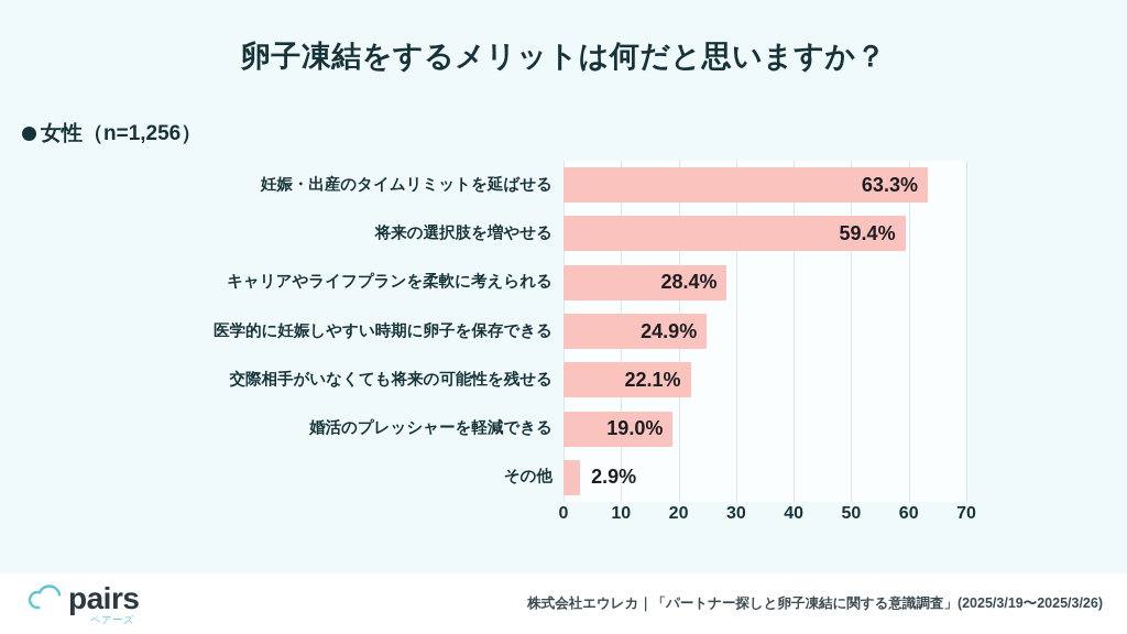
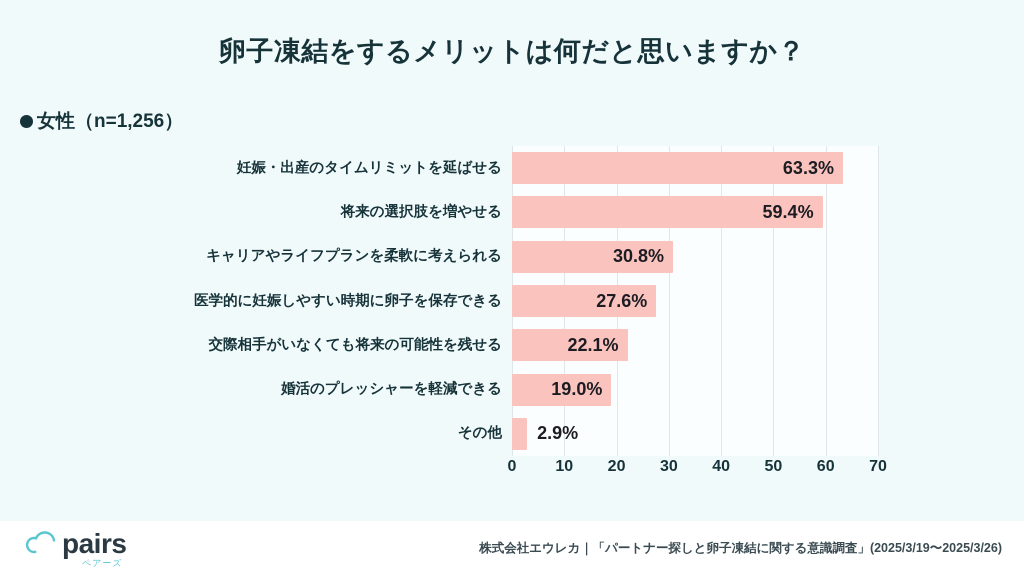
キャリアやライフプランを柔軟に考えられる: 28.4% -> 30.8%
医学的に妊娠しやすい時期に卵子を保存できる: 24.9% -> 27.6%
